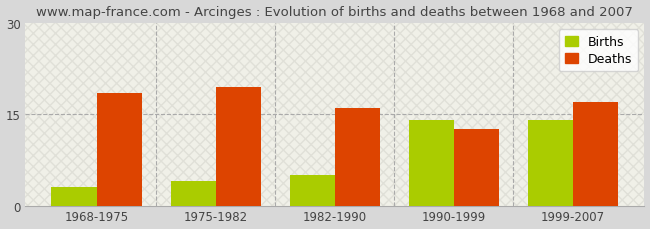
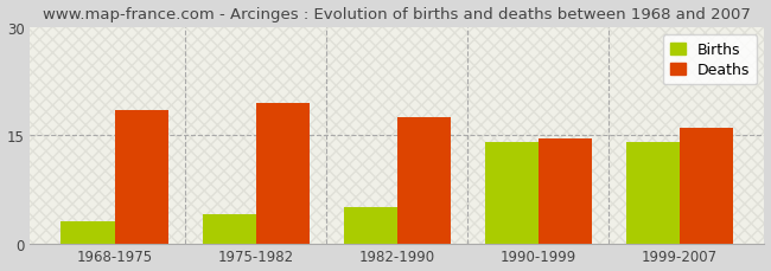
Deaths/1982-1990: 16.0 -> 17.5
Deaths/1990-1999: 12.6 -> 14.5
Deaths/1999-2007: 17.0 -> 16.0
